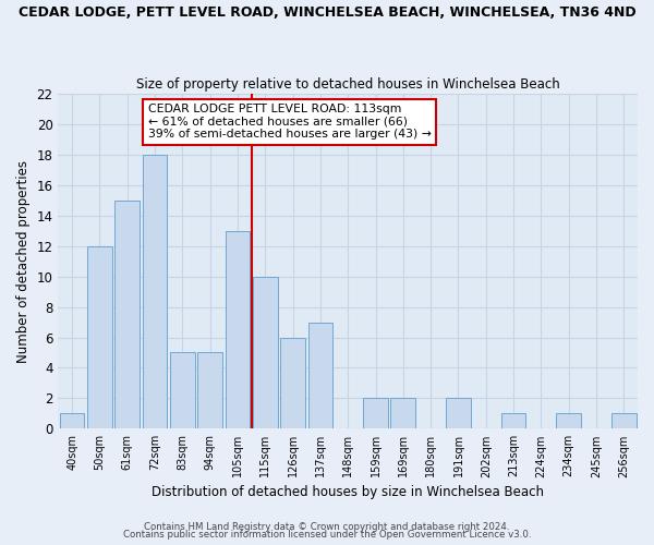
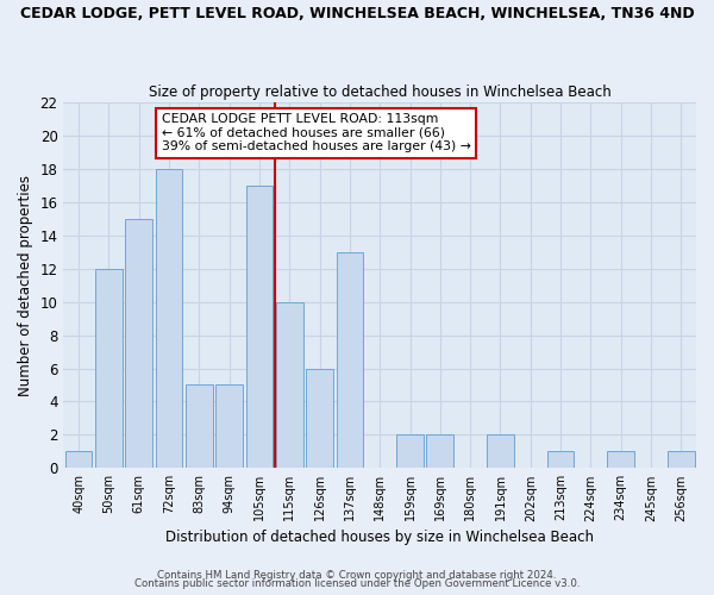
105sqm: 13 -> 17
137sqm: 7 -> 13
